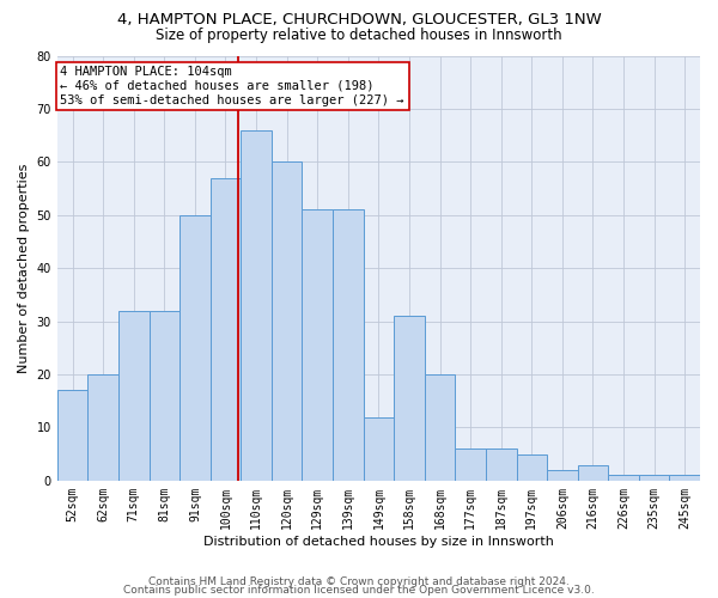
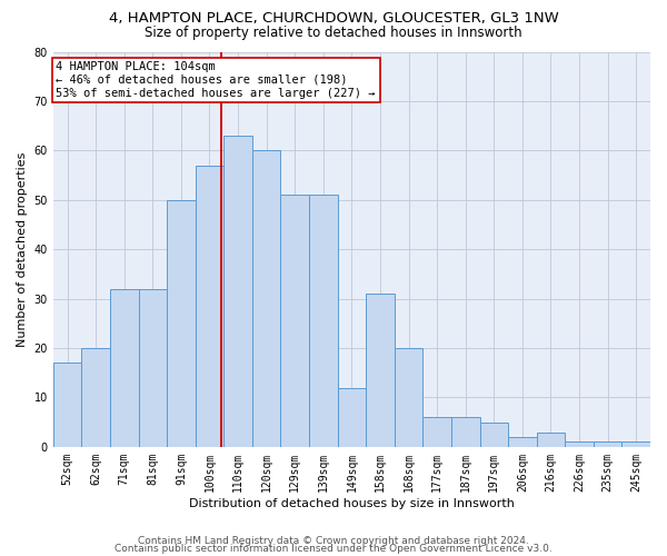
110sqm: 66 -> 63
